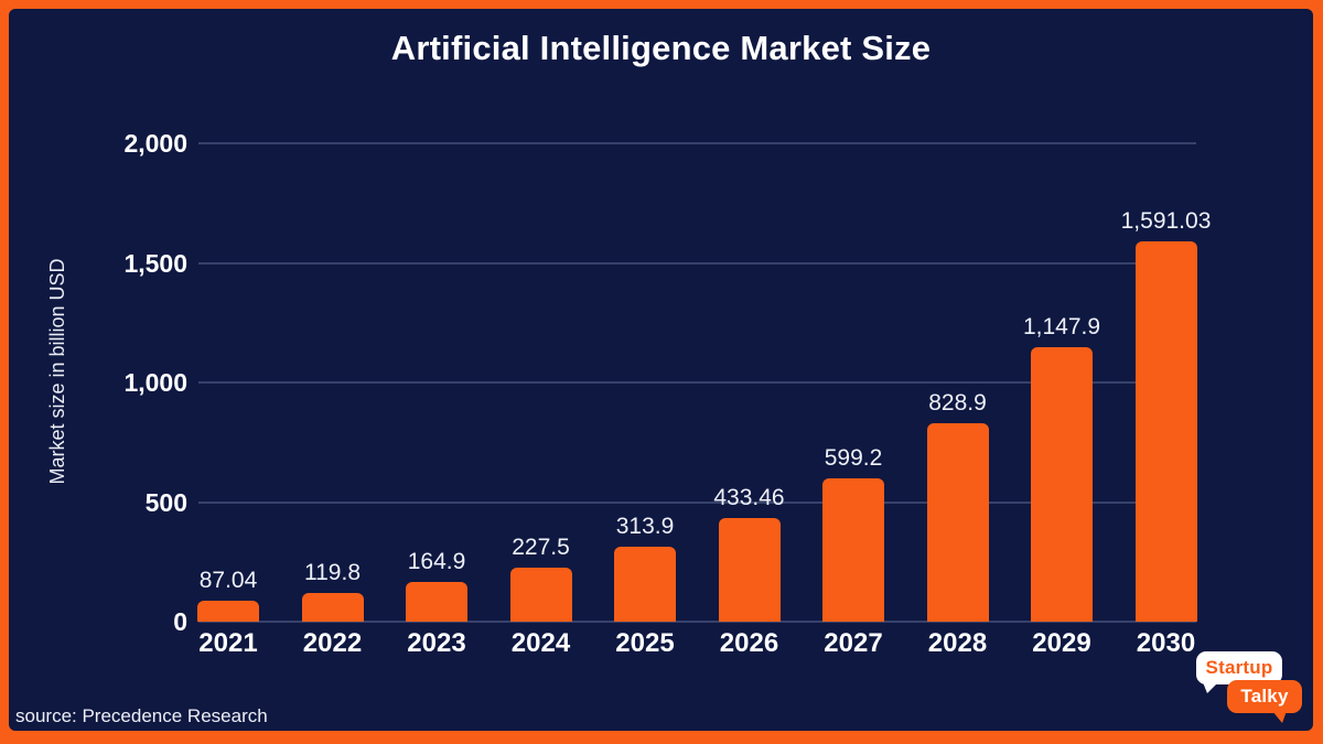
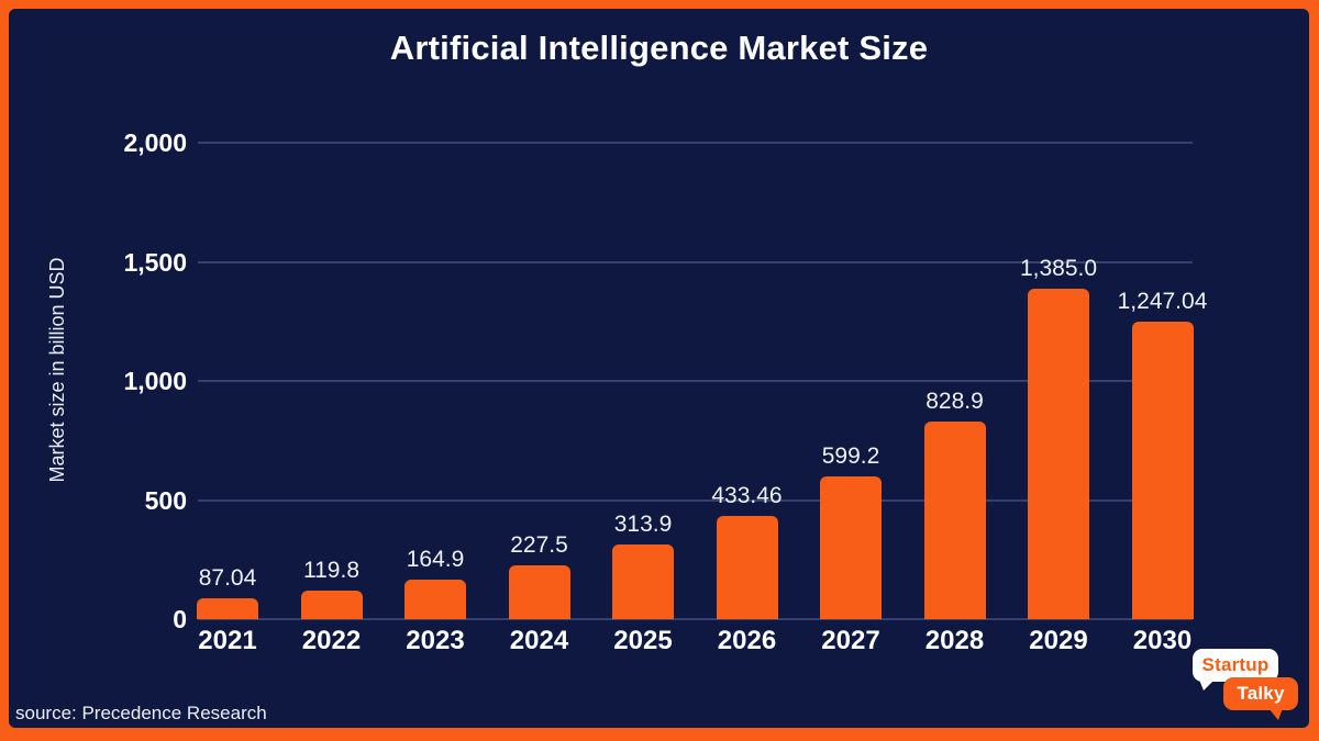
2029: 1,147.9 -> 1,385.0
2030: 1,591.03 -> 1,247.04
